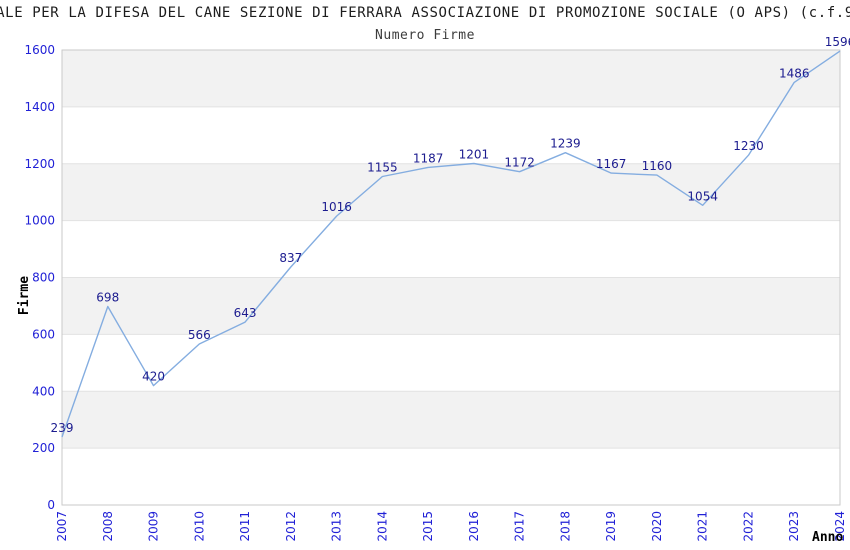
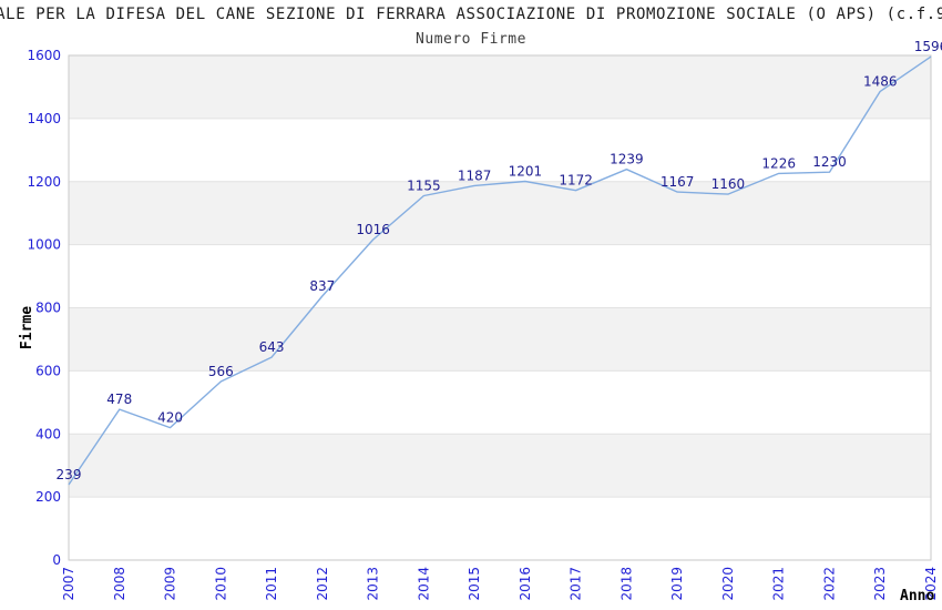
2008: 698 -> 478
2021: 1054 -> 1226
